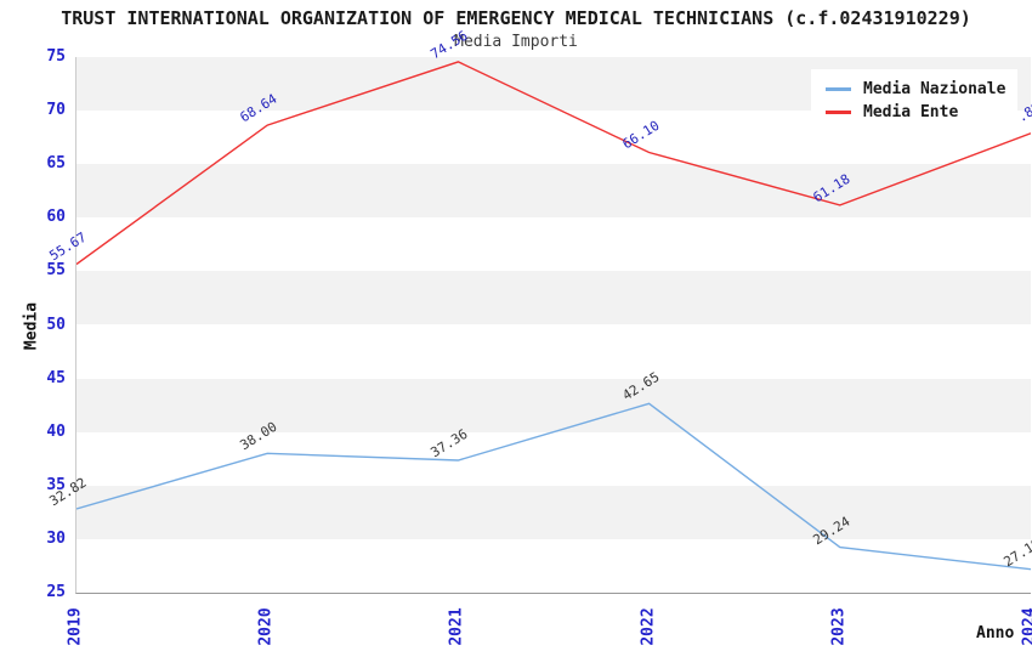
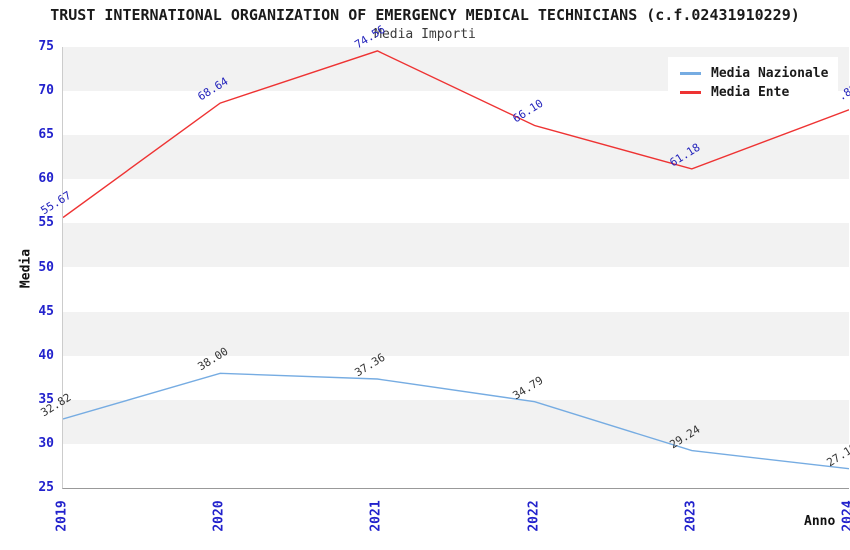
Media Nazionale/2022: 42.65 -> 34.79
